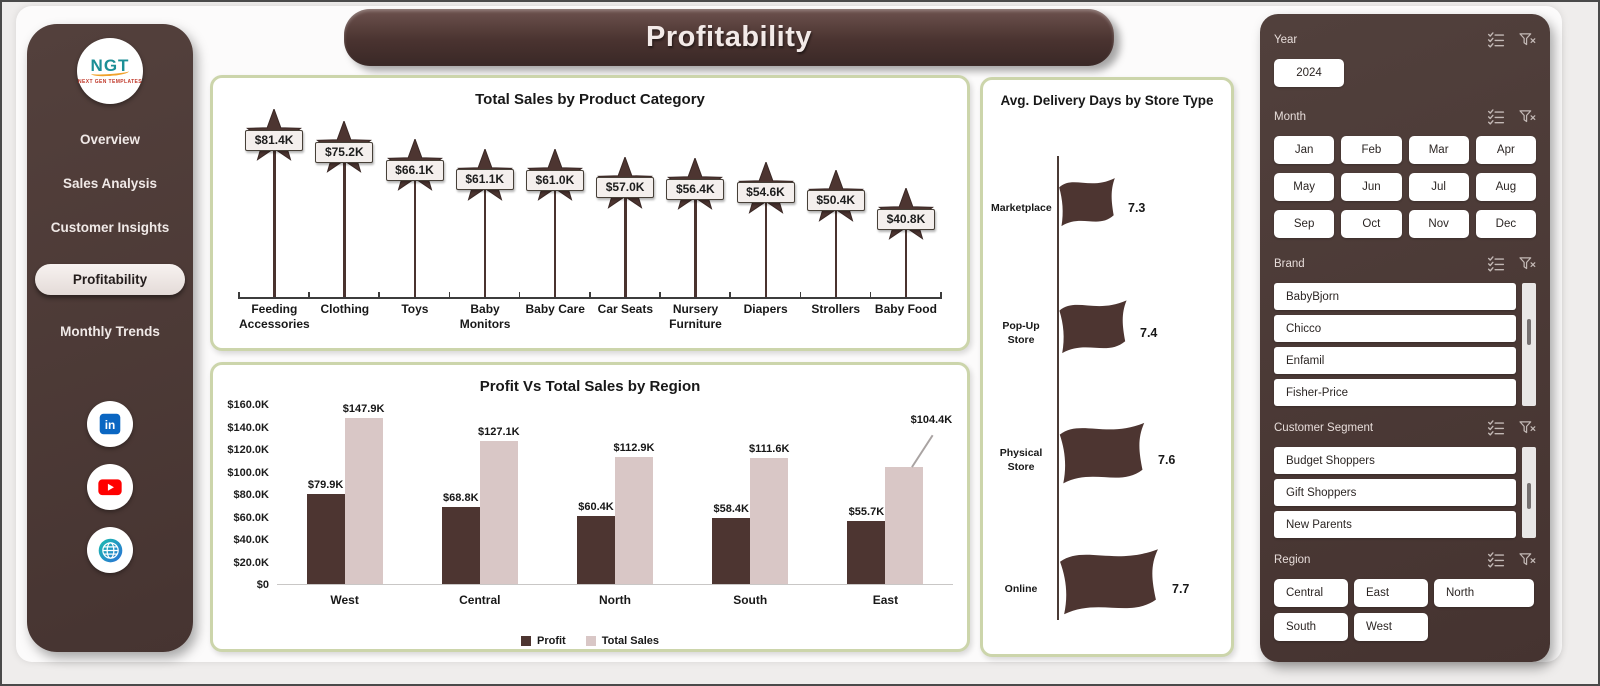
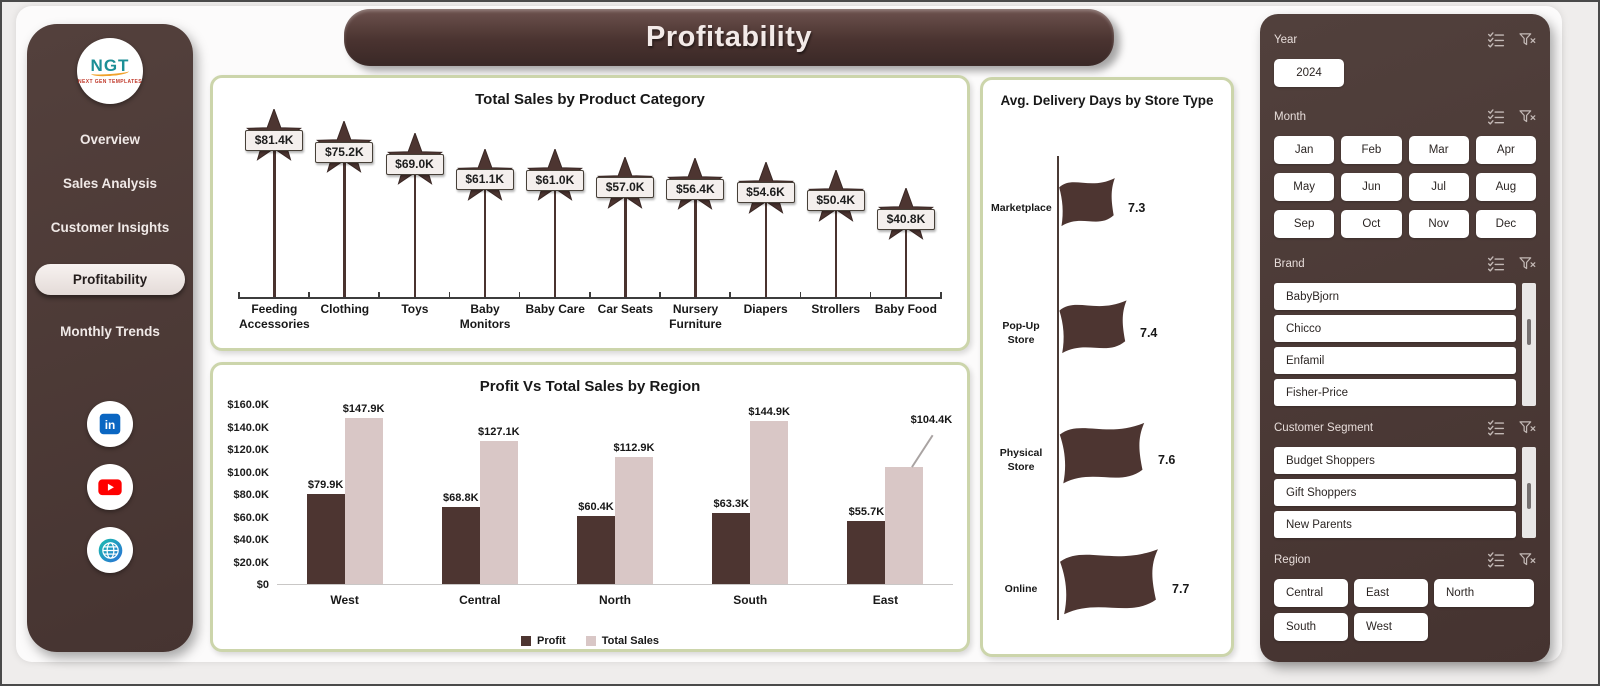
Total Sales by Product Category/Toys: $66.1K -> $69.0K
Profit Vs Total Sales by Region/Profit/South: $58.4K -> $63.3K
Profit Vs Total Sales by Region/Total Sales/South: $111.6K -> $144.9K
